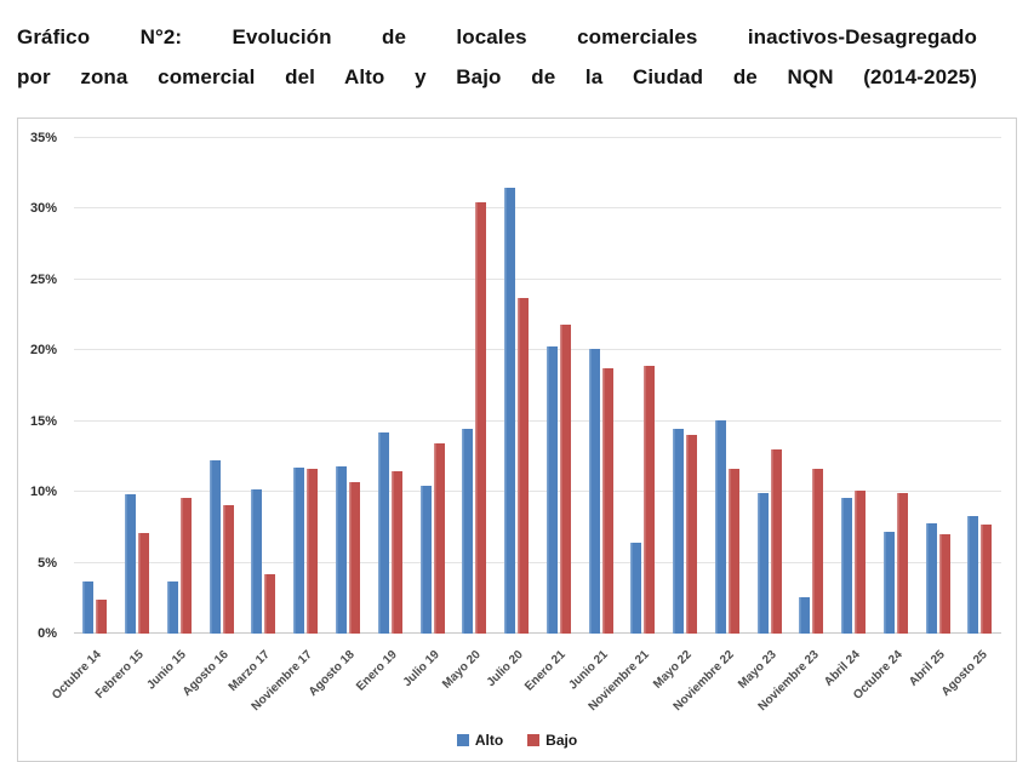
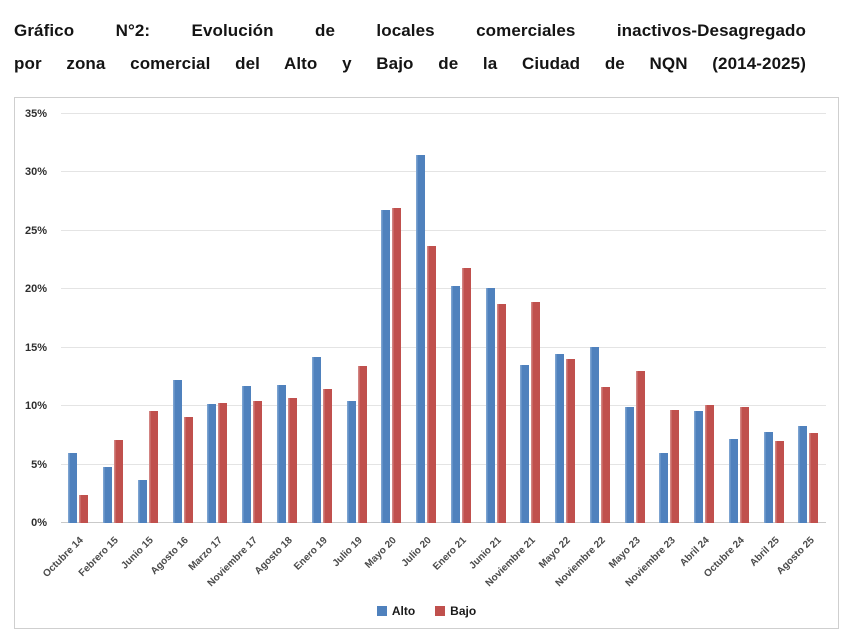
Alto/Octubre 14: 3.7% -> 6.0%
Alto/Febrero 15: 9.8% -> 4.8%
Bajo/Marzo 17: 4.2% -> 10.3%
Bajo/Noviembre 17: 11.6% -> 10.4%
Alto/Mayo 20: 14.5% -> 26.8%
Bajo/Mayo 20: 30.5% -> 27.0%
Alto/Noviembre 21: 6.4% -> 13.5%
Alto/Noviembre 23: 2.6% -> 6.0%
Bajo/Noviembre 23: 11.6% -> 9.7%
